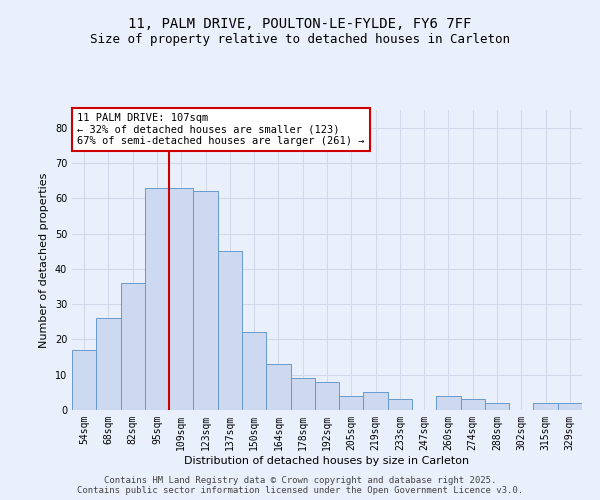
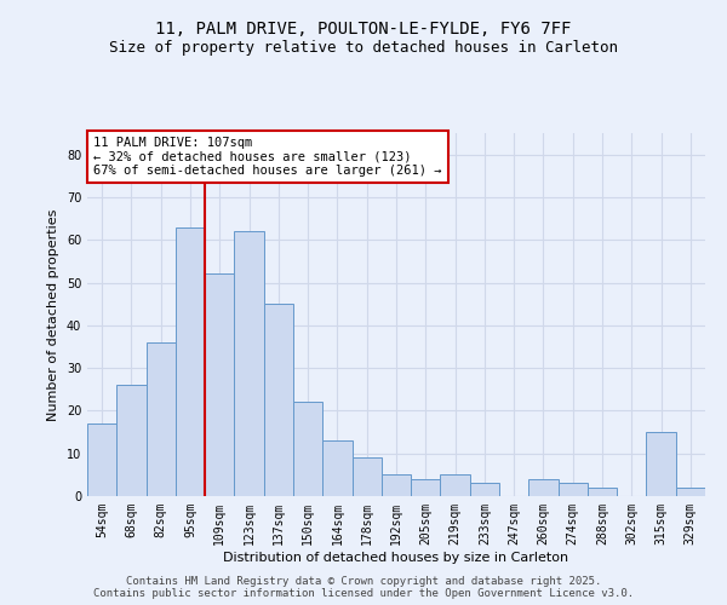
109sqm: 63 -> 52
192sqm: 8 -> 5
315sqm: 2 -> 15
